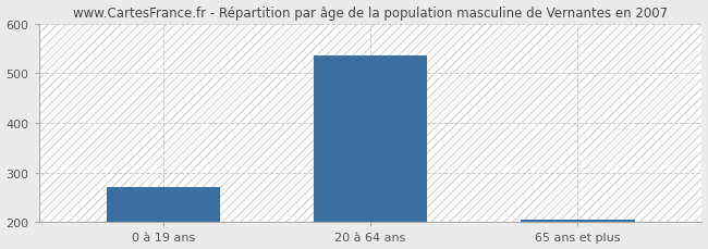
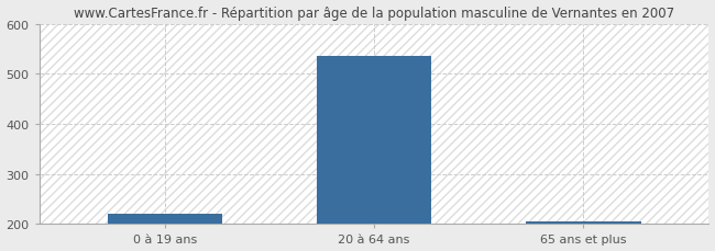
0 à 19 ans: 270 -> 220
